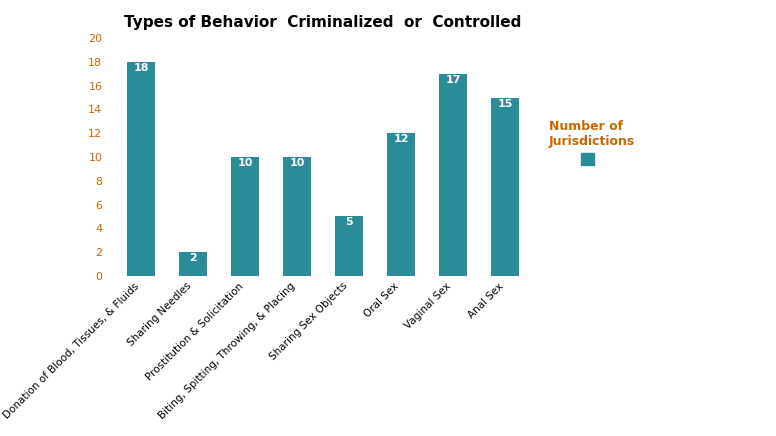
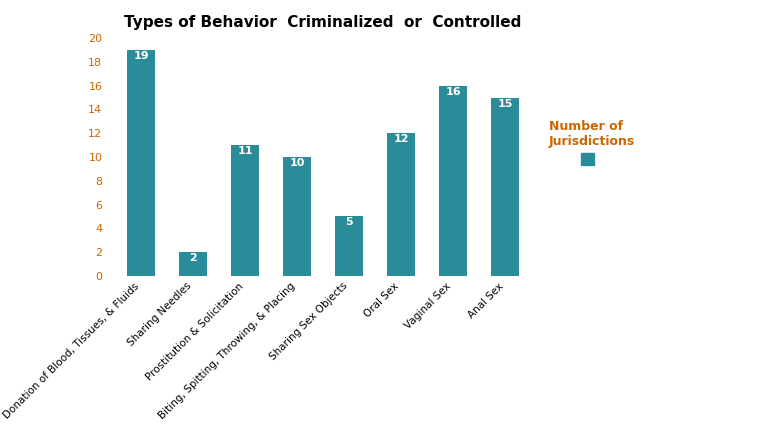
Donation of Blood, Tissues, & Fluids: 18 -> 19
Prostitution & Solicitation: 10 -> 11
Vaginal Sex: 17 -> 16
